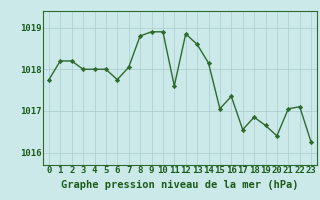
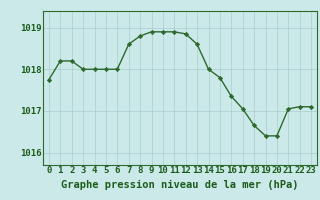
6: 1017.75 -> 1018.00
7: 1018.05 -> 1018.60
11: 1017.60 -> 1018.90
14: 1018.15 -> 1018.00
15: 1017.05 -> 1017.80
17: 1016.55 -> 1017.05
18: 1016.85 -> 1016.65
19: 1016.65 -> 1016.40
23: 1016.25 -> 1017.10
